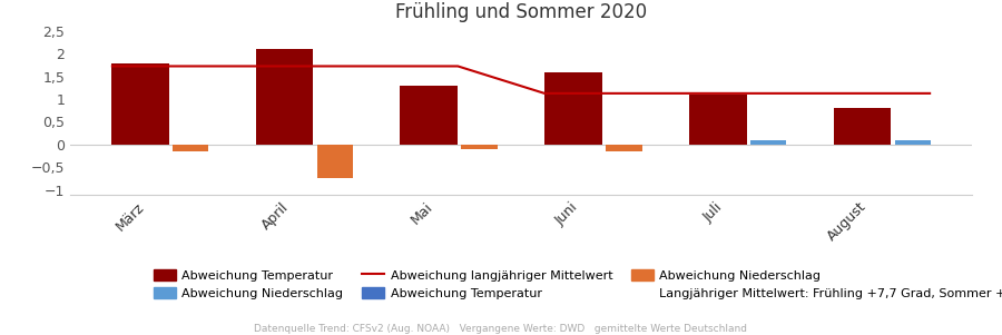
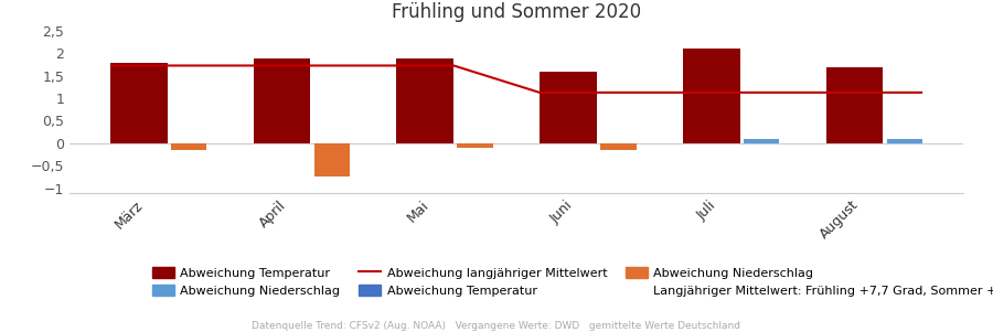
Abweichung Temperatur/April: 2,1 -> 1,9
Abweichung Temperatur/Mai: 1,3 -> 1,9
Abweichung Temperatur/Juli: 1,1 -> 2,1
Abweichung Temperatur/August: 0,8 -> 1,7
